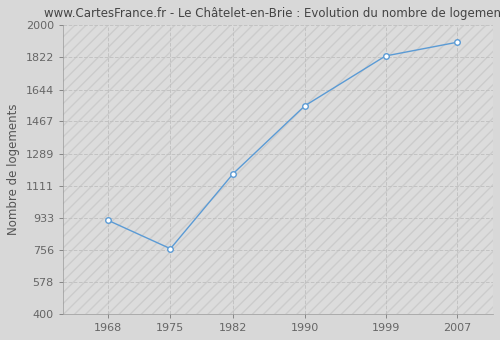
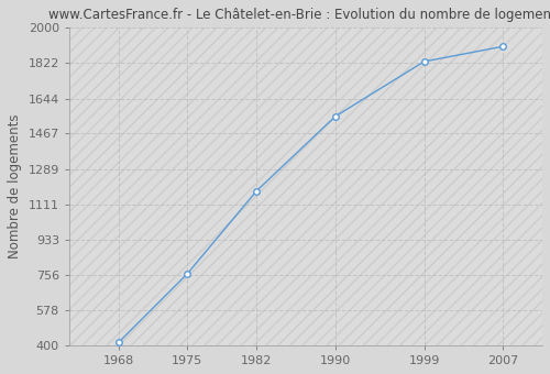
1968: 920 -> 420
